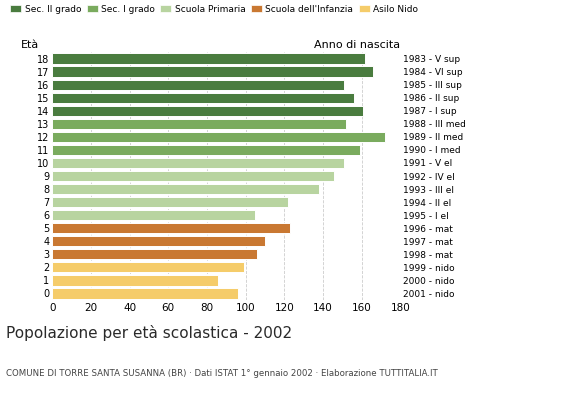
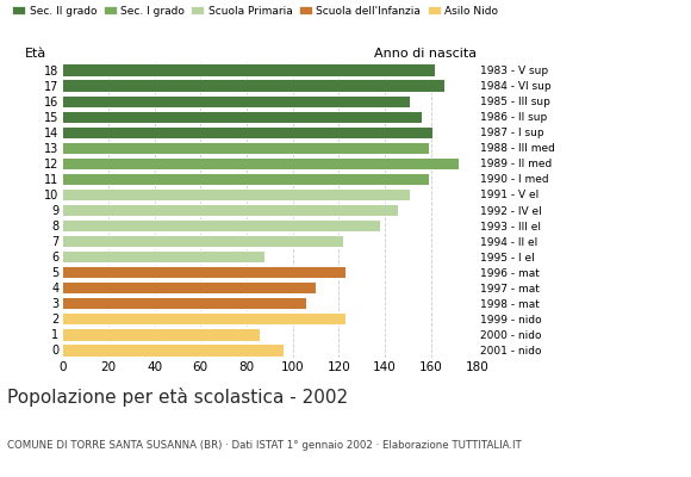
13: 152 -> 159
6: 105 -> 88
2: 99 -> 123
